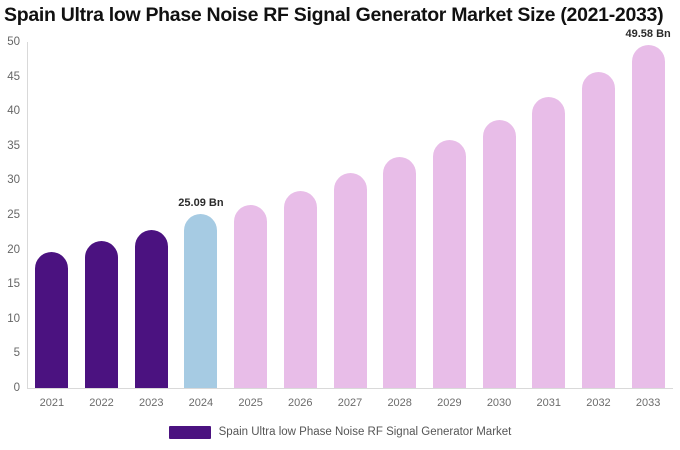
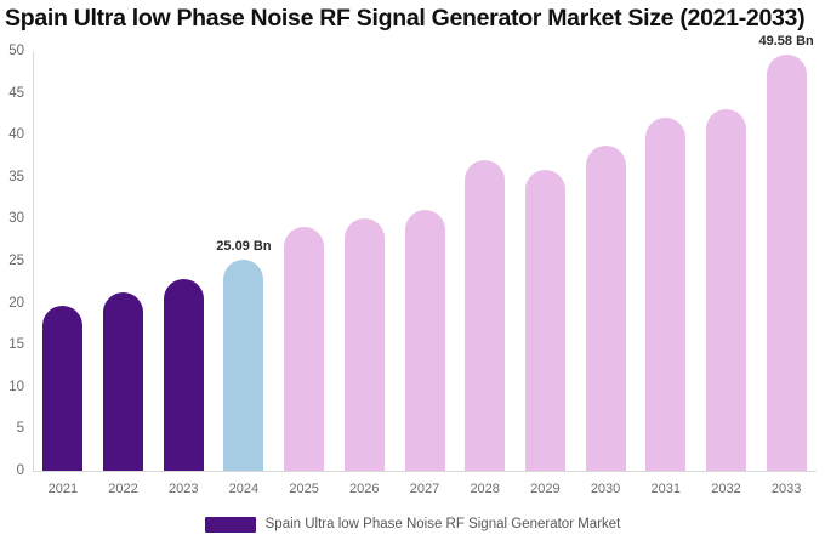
2025: 26 -> 29
2026: 28 -> 30
2028: 33 -> 37
2032: 46 -> 43
